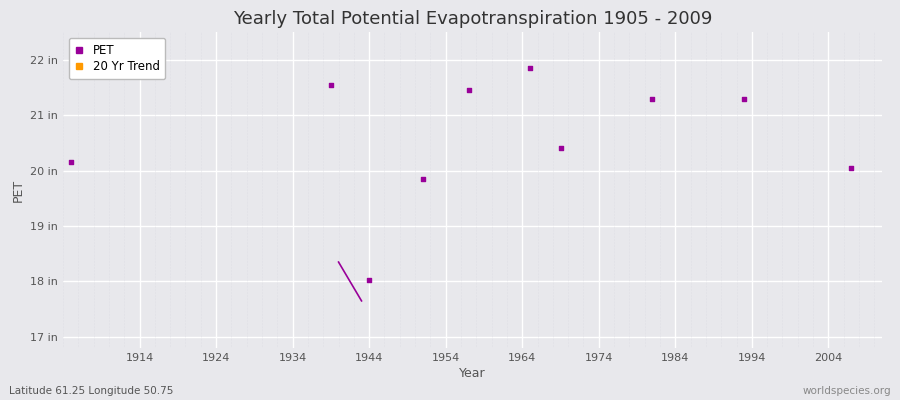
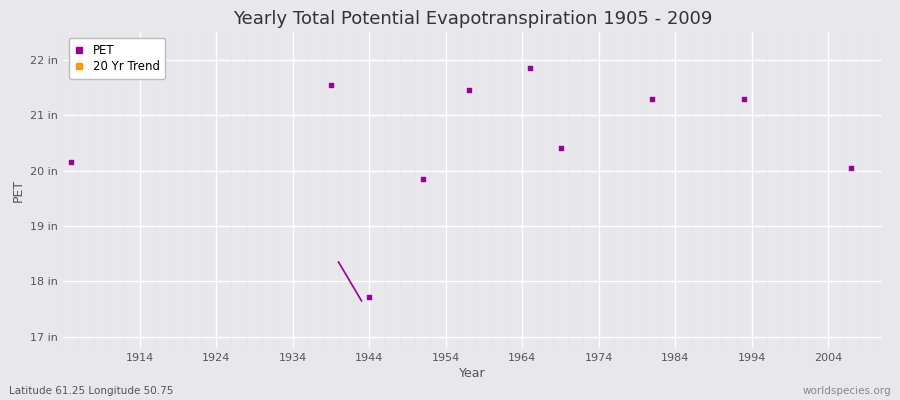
1944: 18.02 in -> 17.72 in
